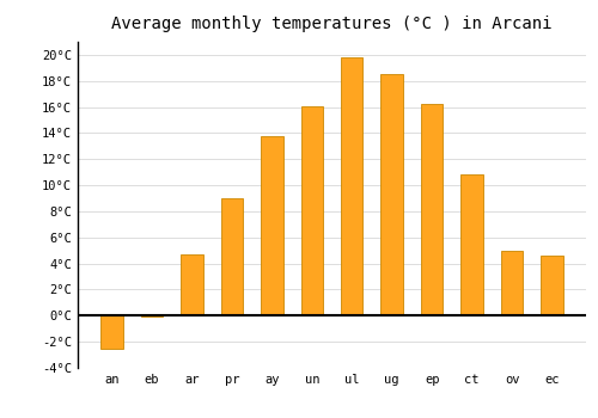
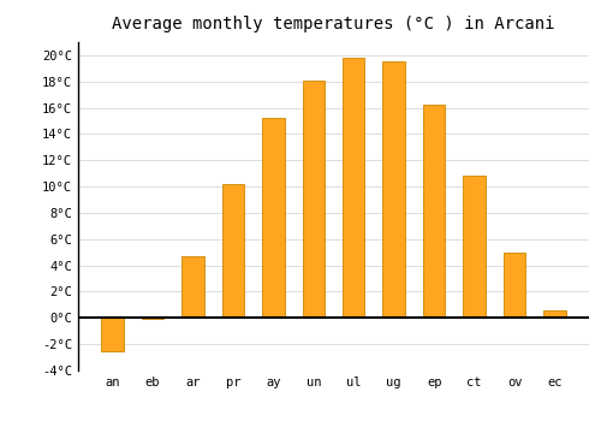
pr: 9.0°C -> 10.2°C
ay: 13.8°C -> 15.2°C
un: 16.1°C -> 18.1°C
ug: 18.5°C -> 19.5°C
ec: 4.6°C -> 0.6°C
